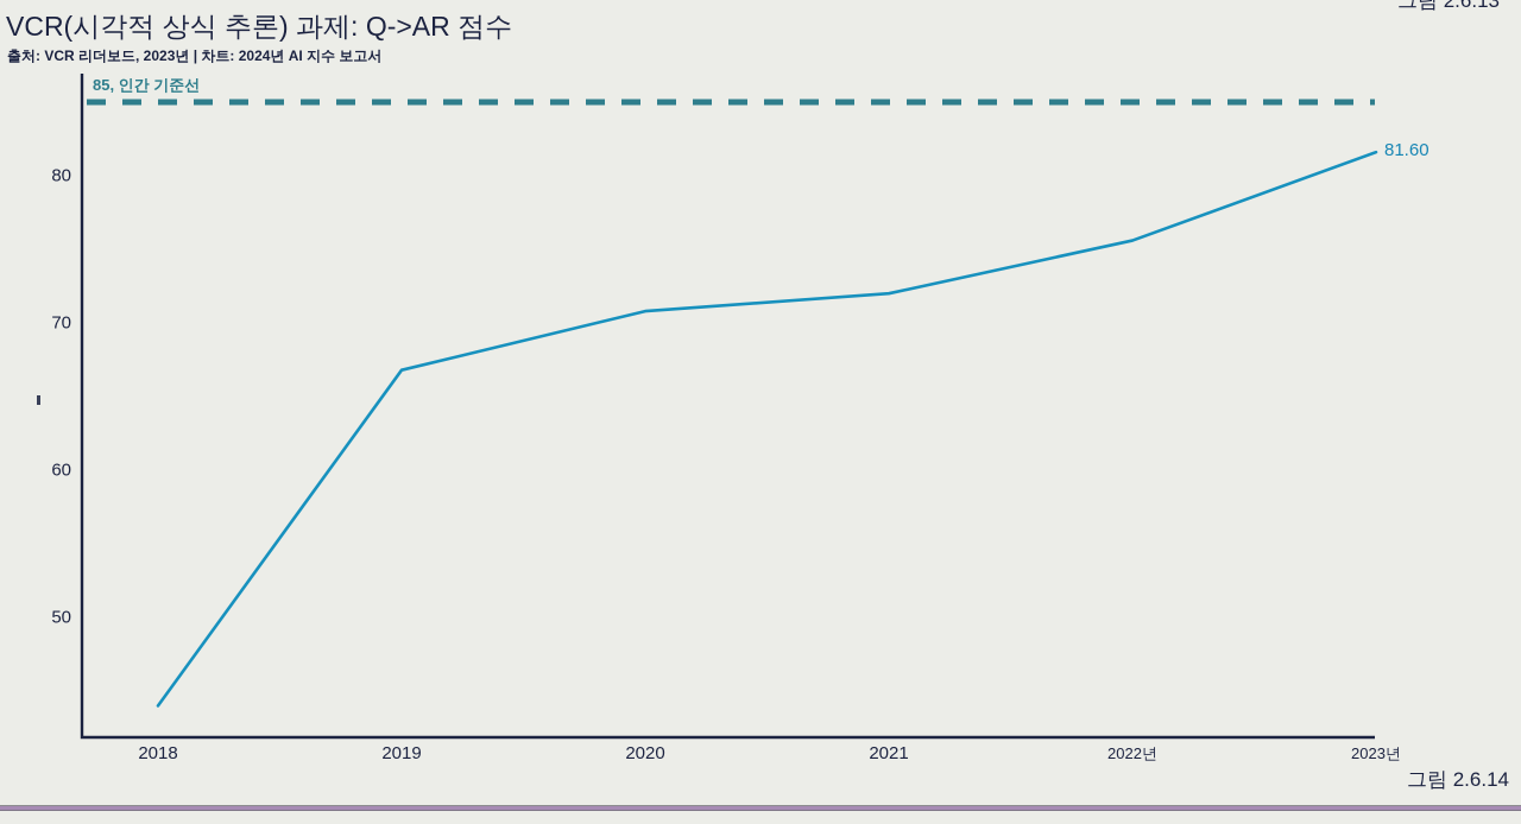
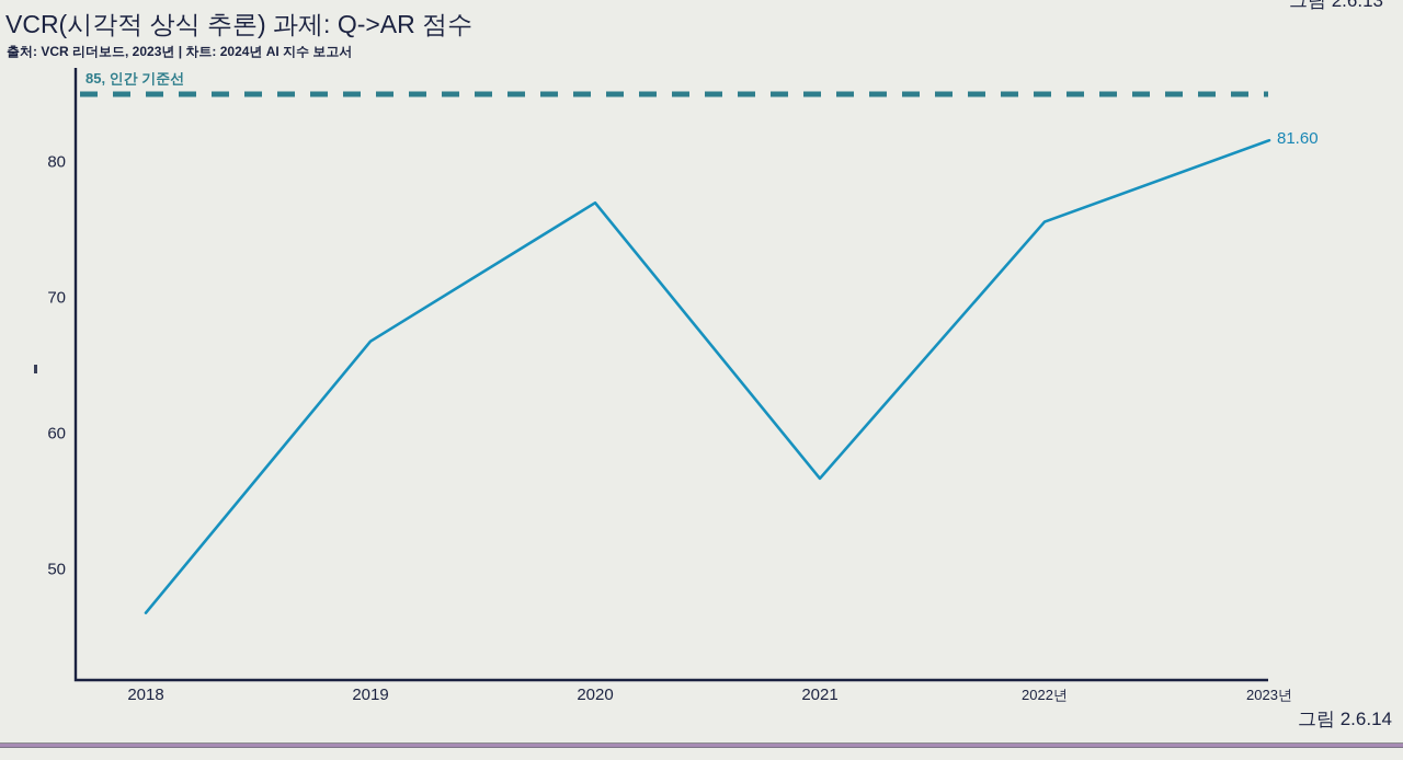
2018: 44.0 -> 46.8
2020: 70.8 -> 77.0
2021: 72.0 -> 56.7
